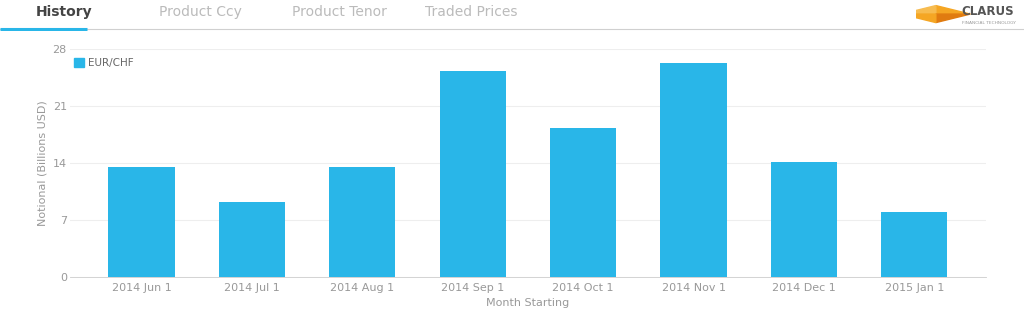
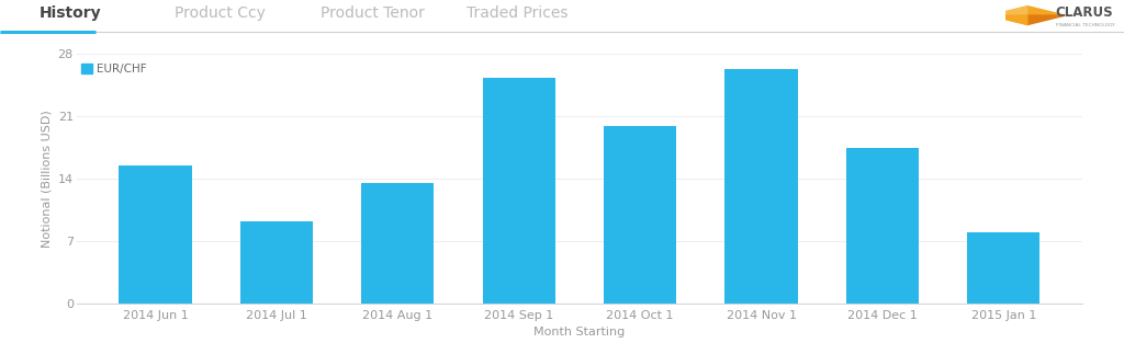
2014 Jun 1: 13.5 -> 15.4
2014 Oct 1: 18.2 -> 19.8
2014 Dec 1: 14.1 -> 17.4
